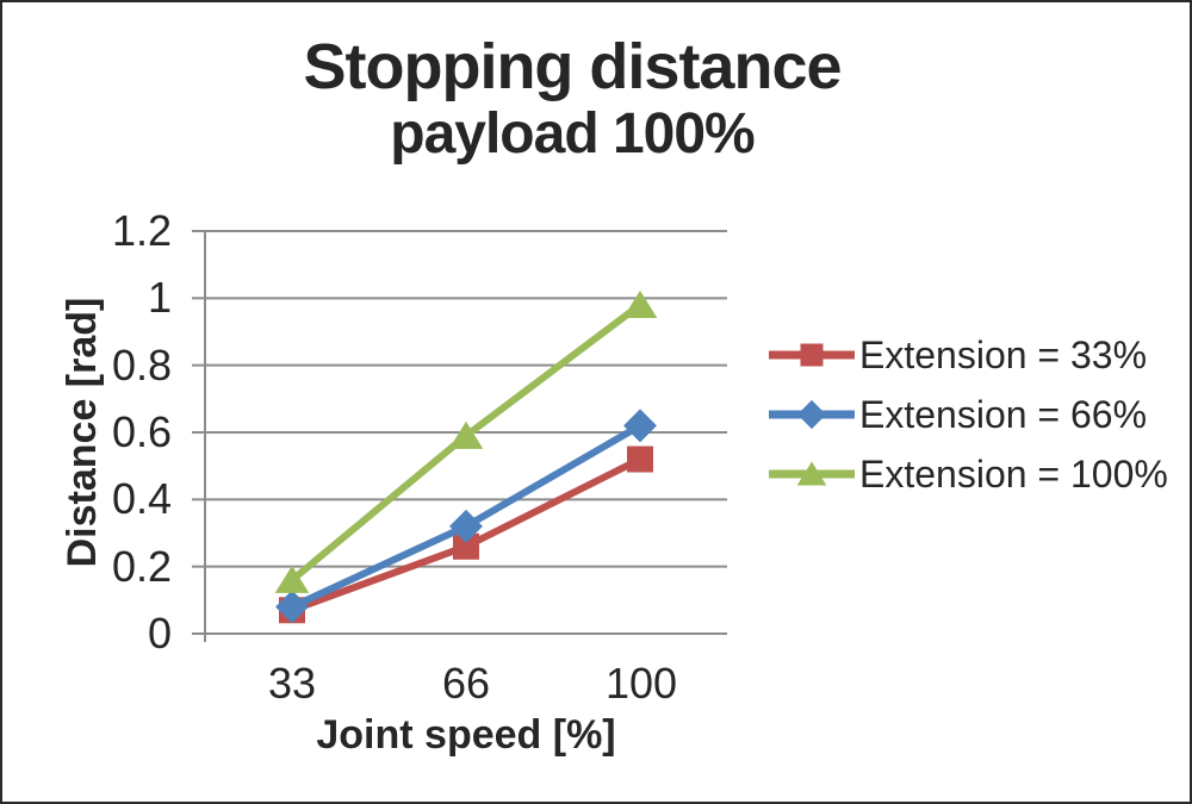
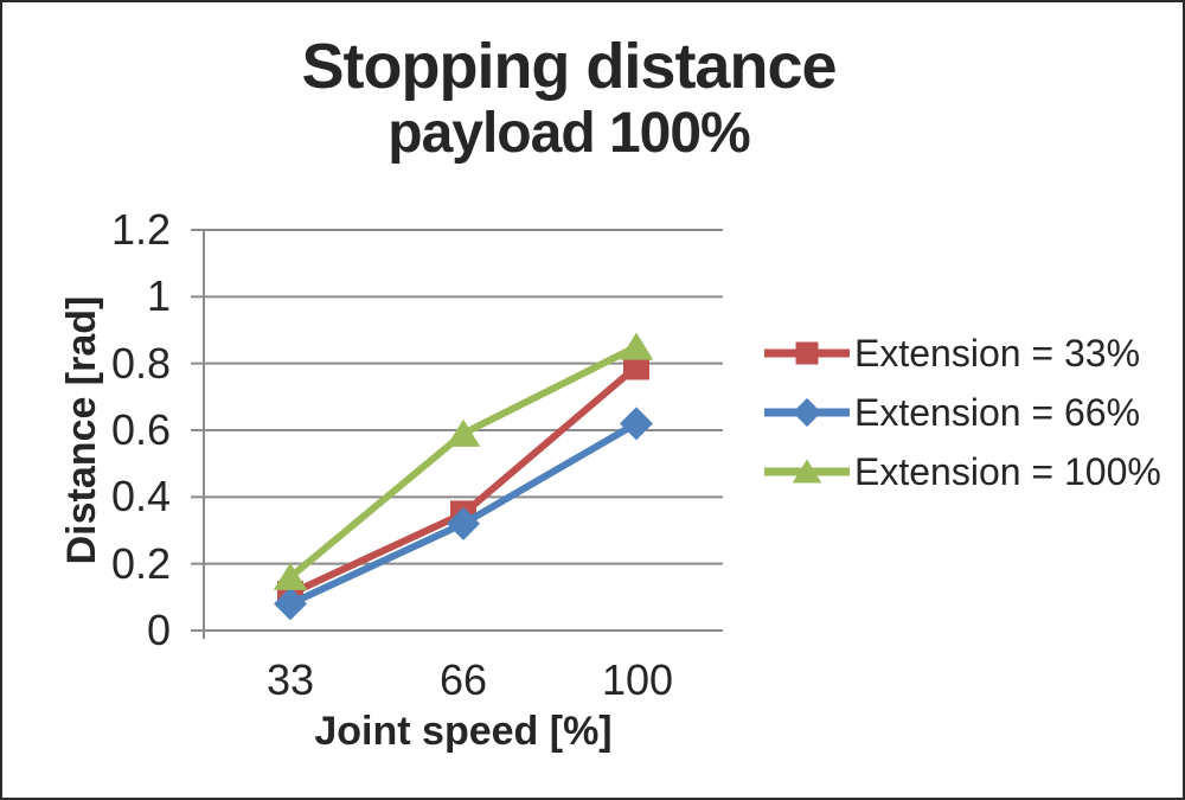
Extension = 33%/33: 0.07 -> 0.11
Extension = 33%/66: 0.26 -> 0.35
Extension = 33%/100: 0.52 -> 0.79
Extension = 100%/100: 0.98 -> 0.85
